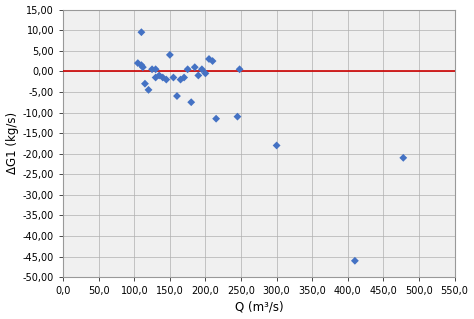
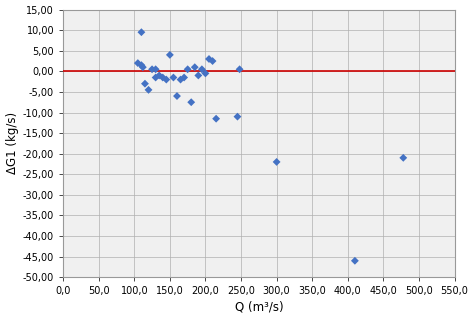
300,0: -18,0 -> -22,0
